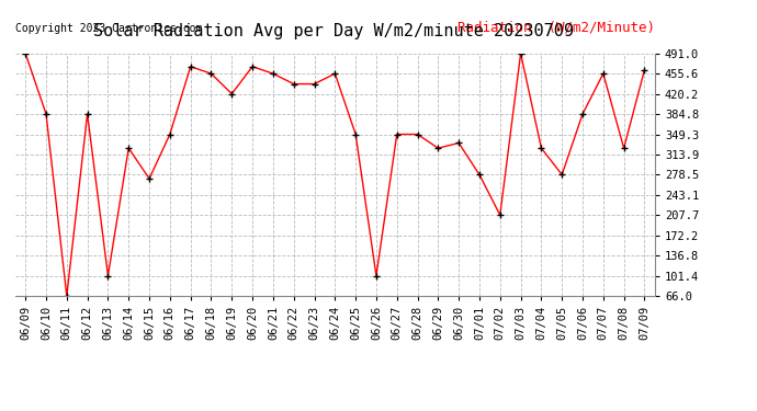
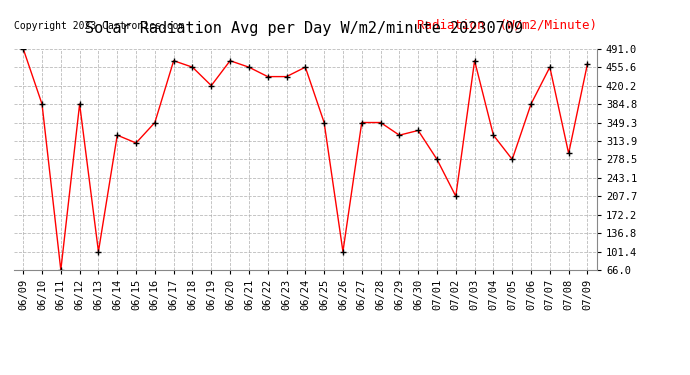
06/15: 272 -> 310
07/03: 491 -> 468
07/08: 325 -> 290
